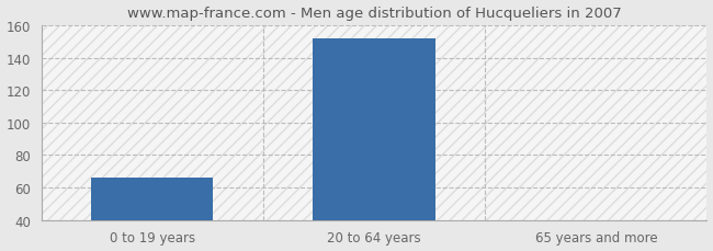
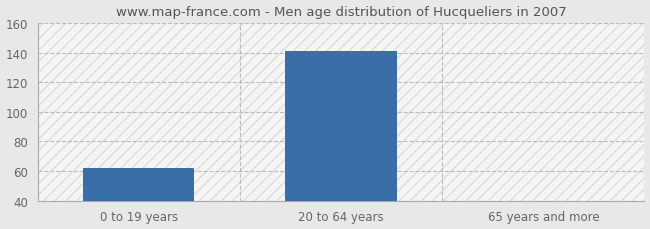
0 to 19 years: 66 -> 62
20 to 64 years: 152 -> 141
